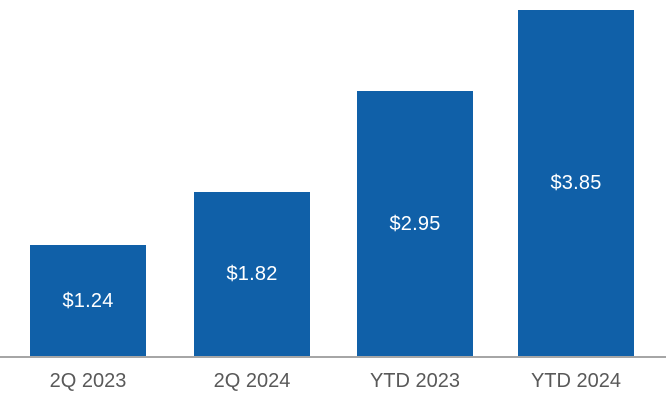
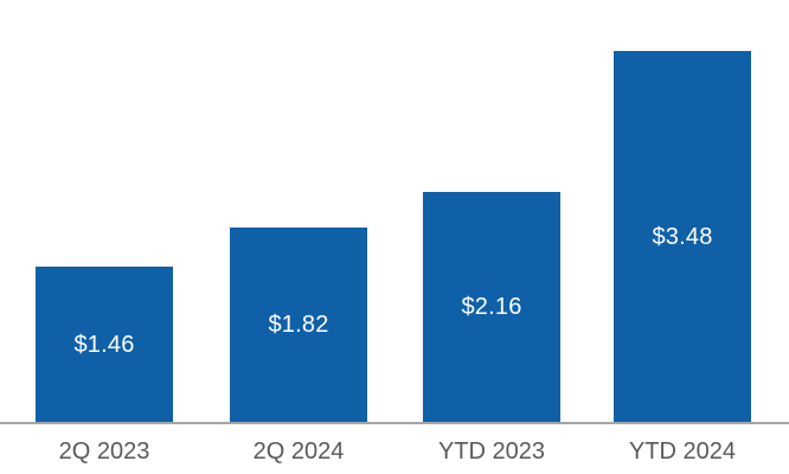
2Q 2023: $1.24 -> $1.46
YTD 2023: $2.95 -> $2.16
YTD 2024: $3.85 -> $3.48
